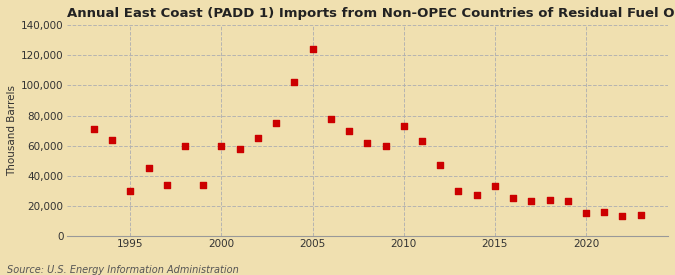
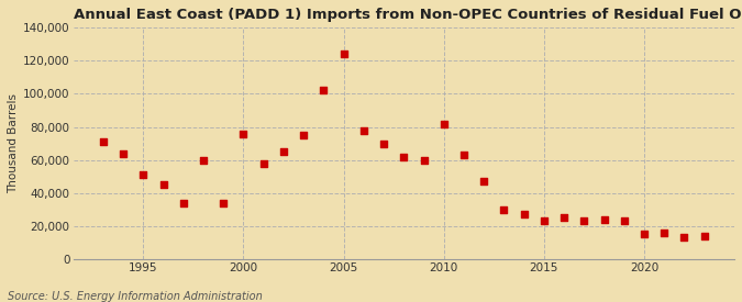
1995: 30,000 -> 51,000
2000: 60,000 -> 76,000
2010: 73,000 -> 82,000
2015: 33,000 -> 23,000
